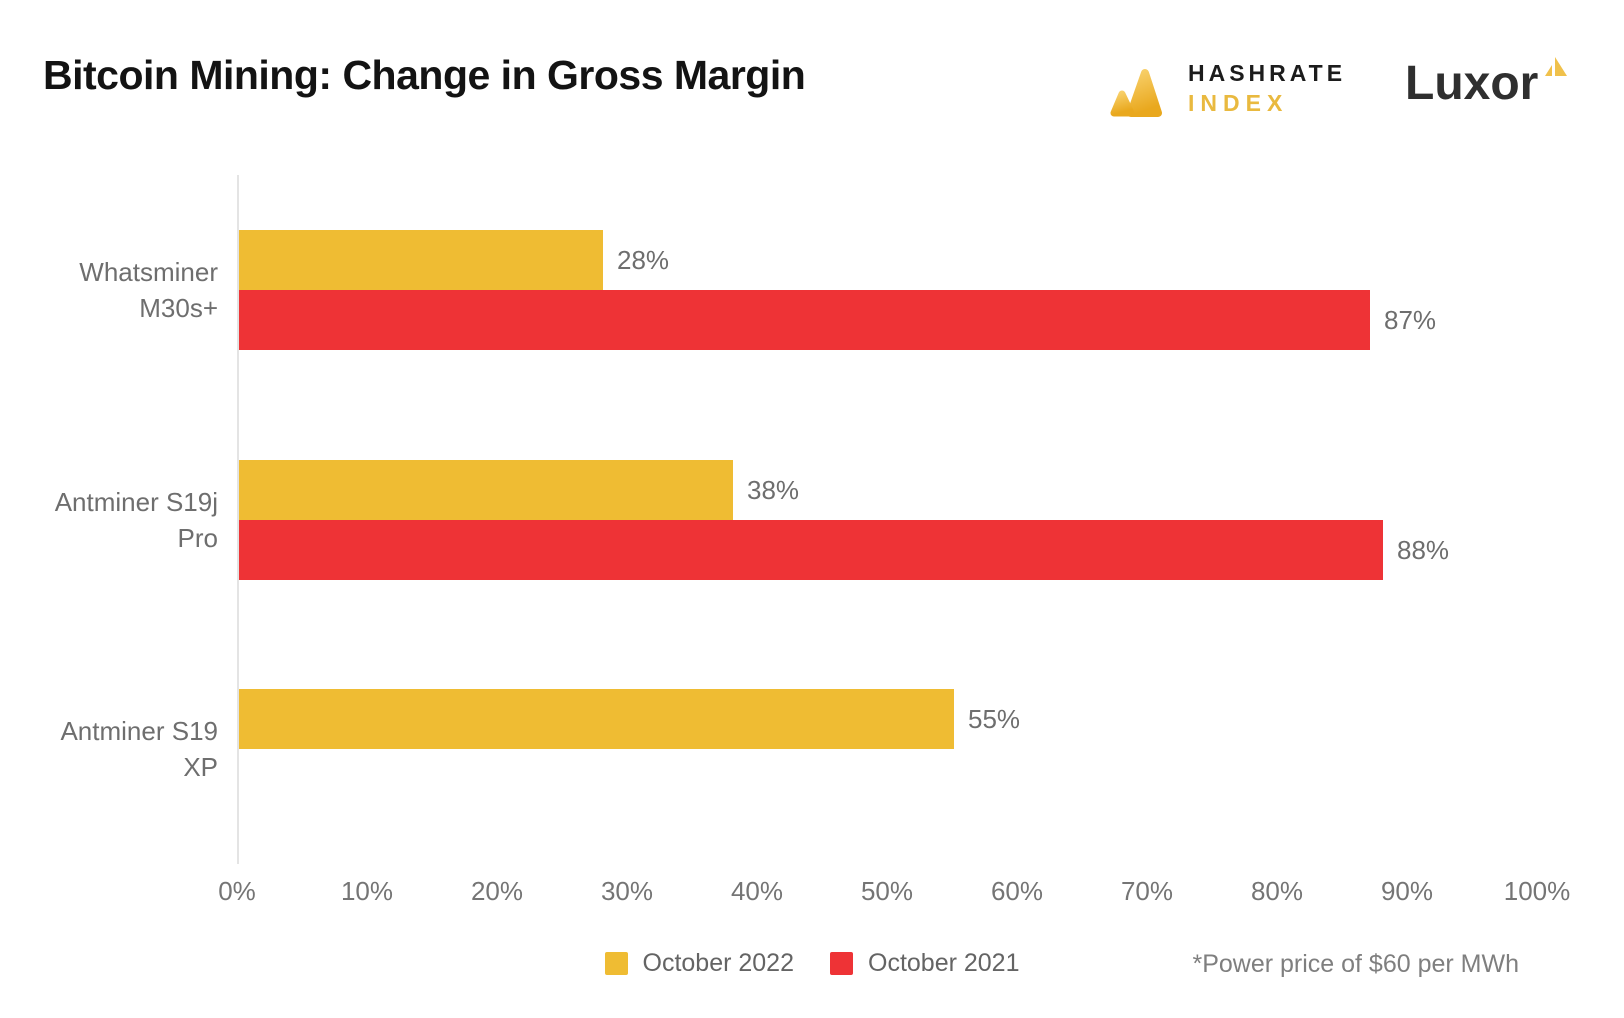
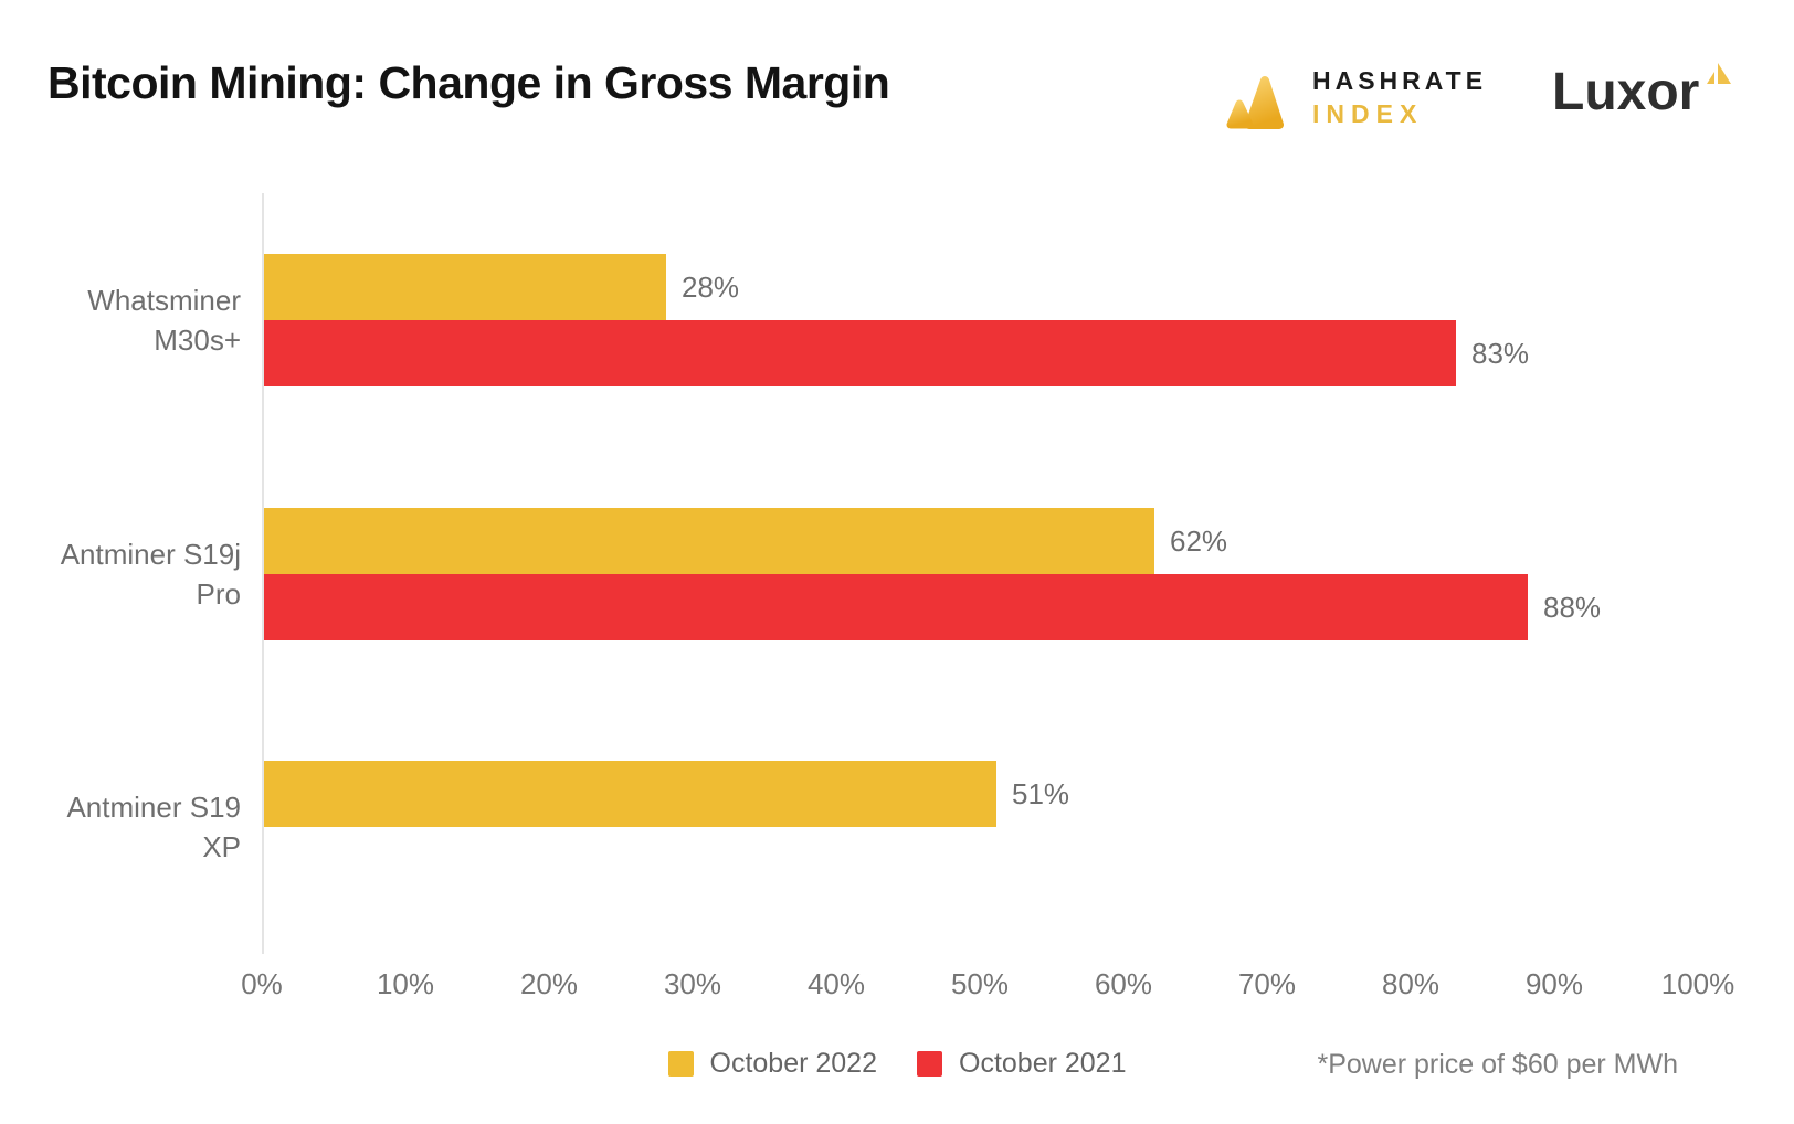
October 2021/Whatsminer M30s+: 87% -> 83%
October 2022/Antminer S19j Pro: 38% -> 62%
October 2022/Antminer S19 XP: 55% -> 51%
